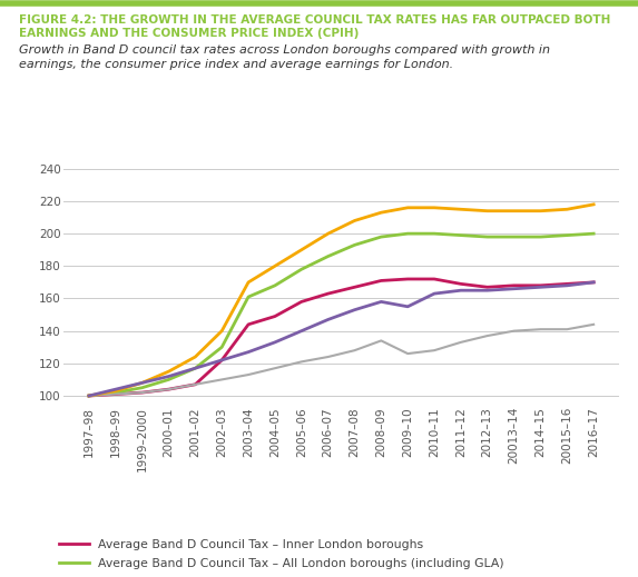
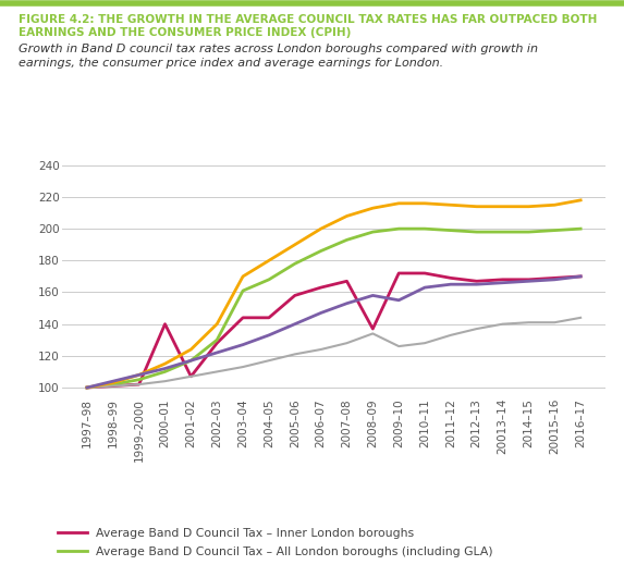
Average Band D Council Tax – Inner London boroughs/2000–01: 104 -> 140
Average Band D Council Tax – Inner London boroughs/2002–03: 122 -> 128
Average Band D Council Tax – Inner London boroughs/2004–05: 149 -> 144
Average Band D Council Tax – Inner London boroughs/2008–09: 171 -> 137
